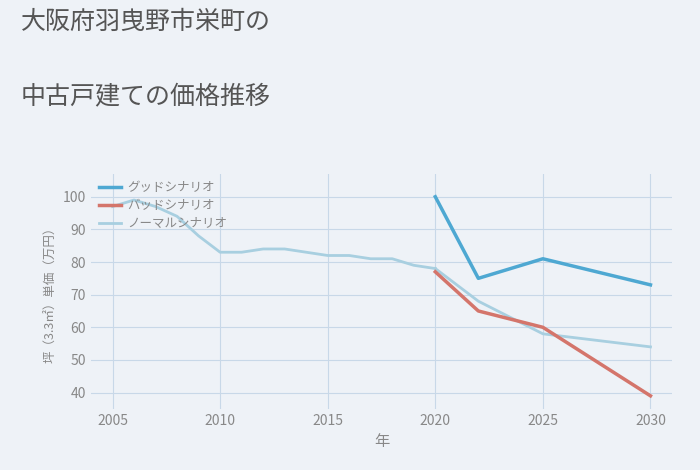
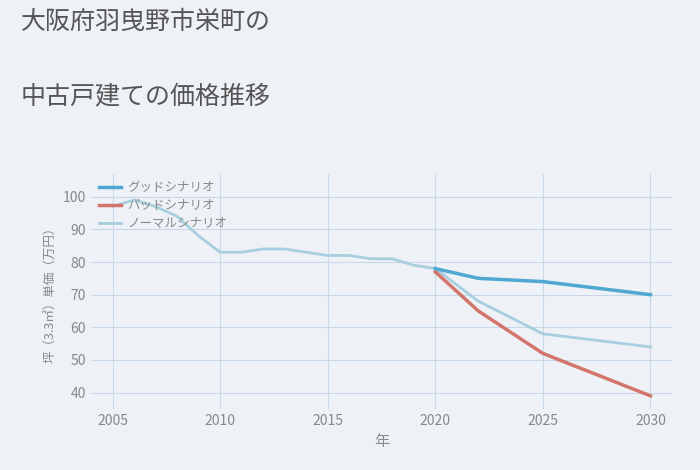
グッドシナリオ/2020: 100 -> 78
グッドシナリオ/2025: 81 -> 74
バッドシナリオ/2025: 60 -> 52
グッドシナリオ/2030: 73 -> 70
